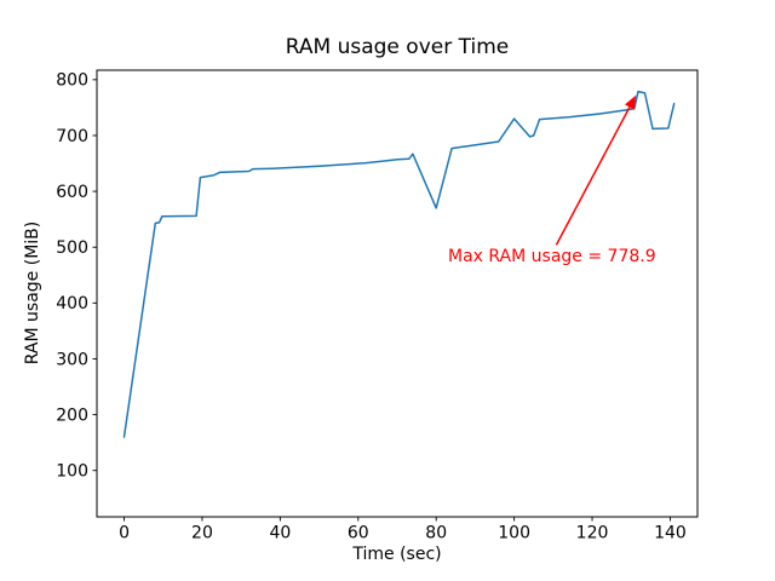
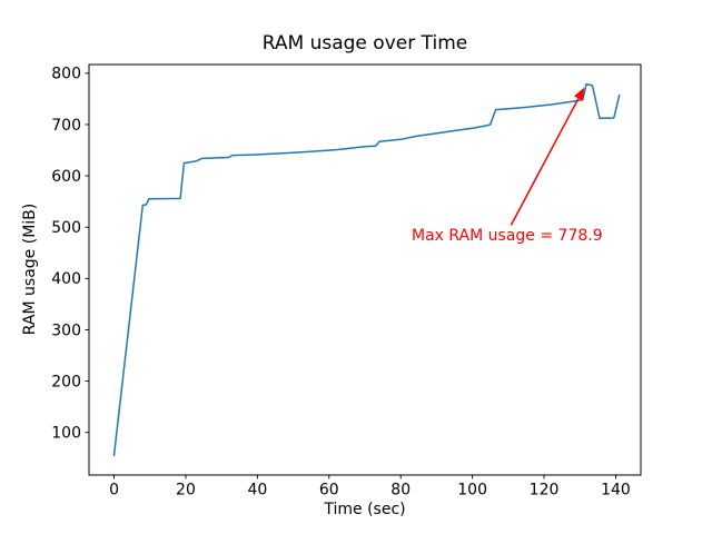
0: 160 -> 60
80: 570 -> 670
100: 730 -> 690
